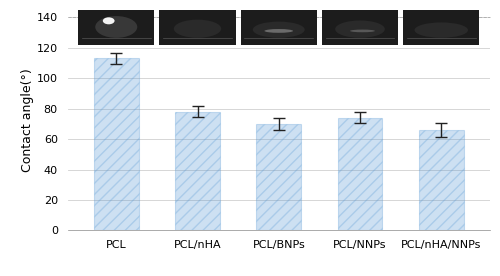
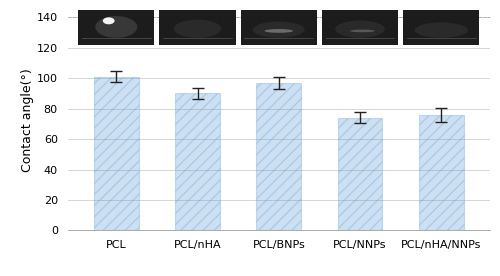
PCL: 113 -> 101
PCL/nHA: 78 -> 90
PCL/BNPs: 70 -> 97
PCL/nHA/NNPs: 66 -> 76
